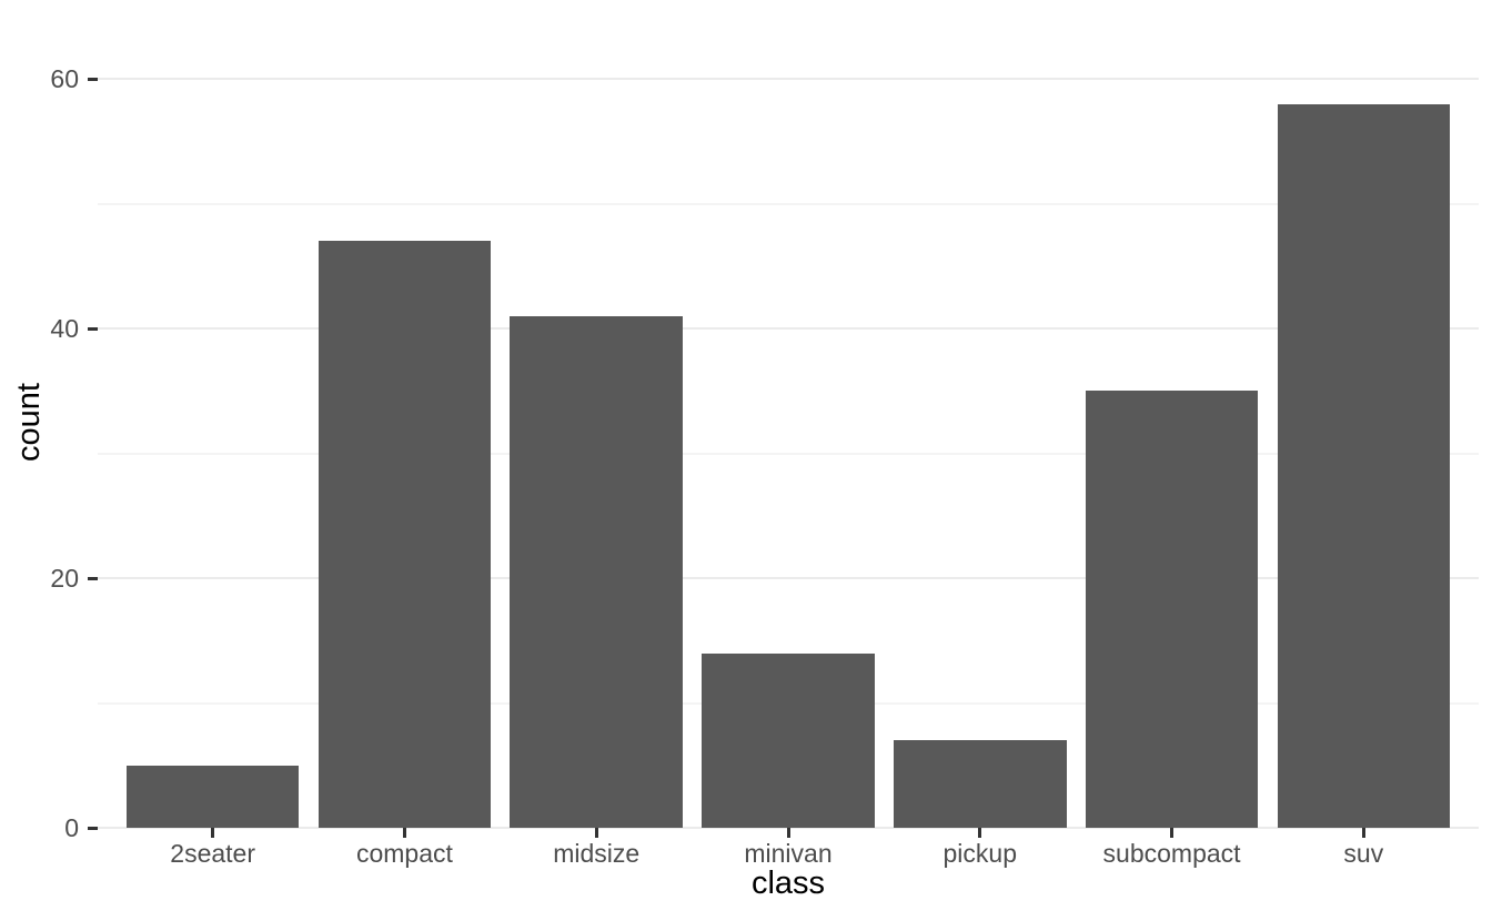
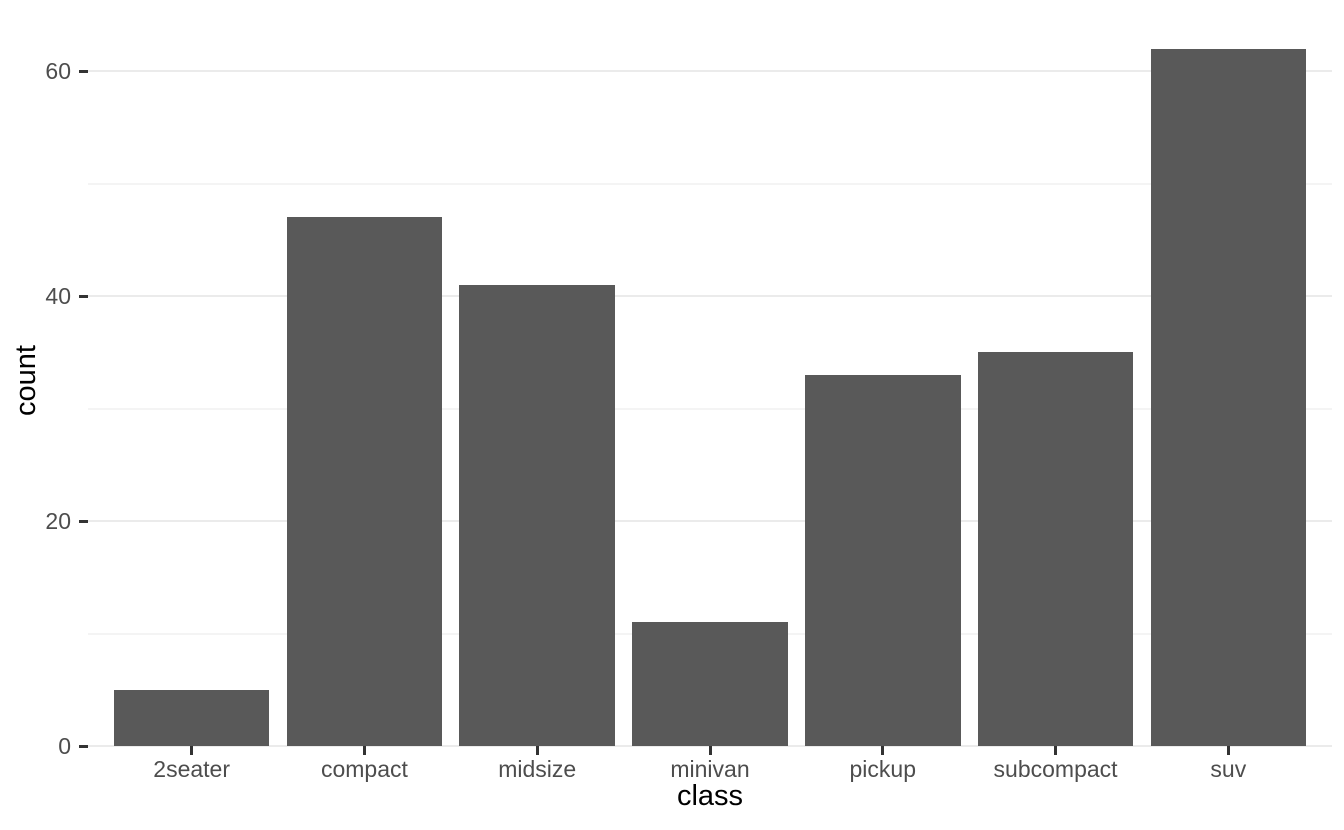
minivan: 14 -> 11
pickup: 7 -> 33
suv: 58 -> 62
